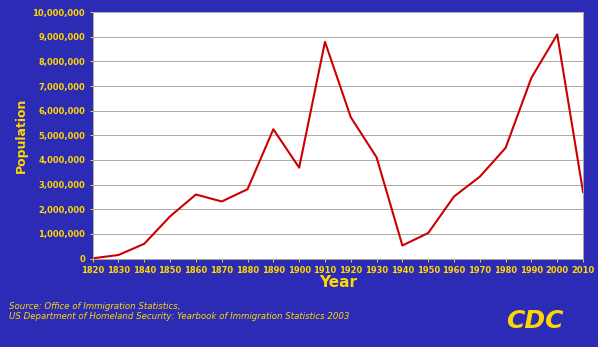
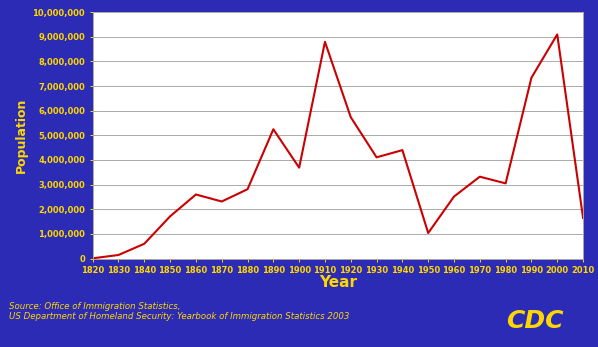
1940: 530,000 -> 4,400,000
1980: 4,490,000 -> 3,050,000
2010: 2,700,000 -> 1,650,000
